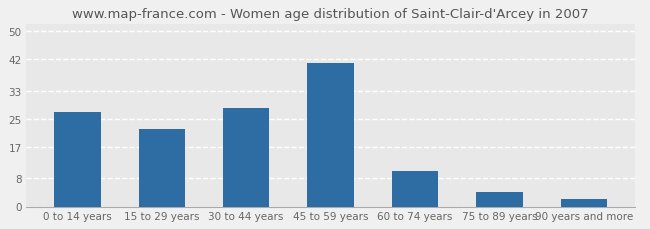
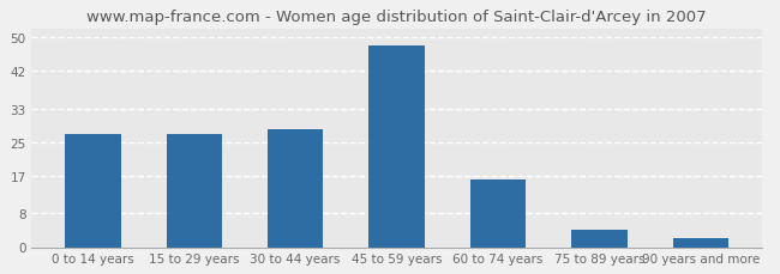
15 to 29 years: 22 -> 27
45 to 59 years: 41 -> 48
60 to 74 years: 10 -> 16
